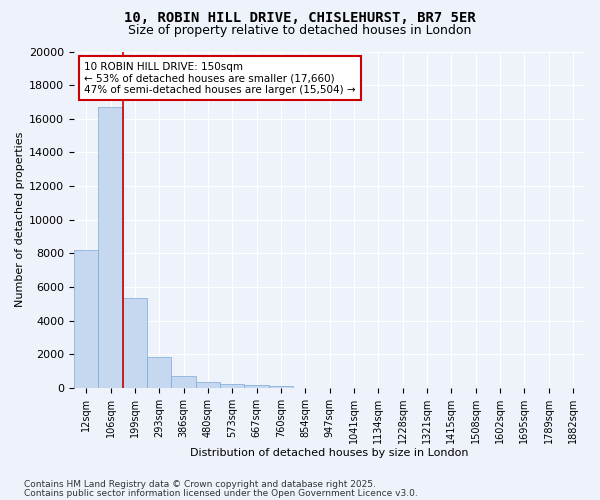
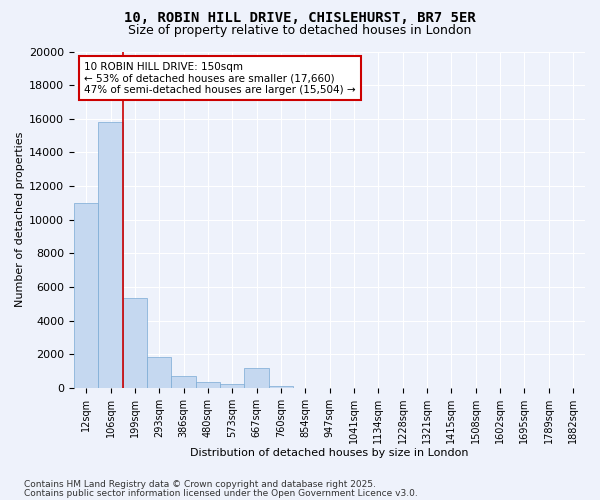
12sqm: 8200 -> 11000
106sqm: 16700 -> 15800
667sqm: 200 -> 1200
